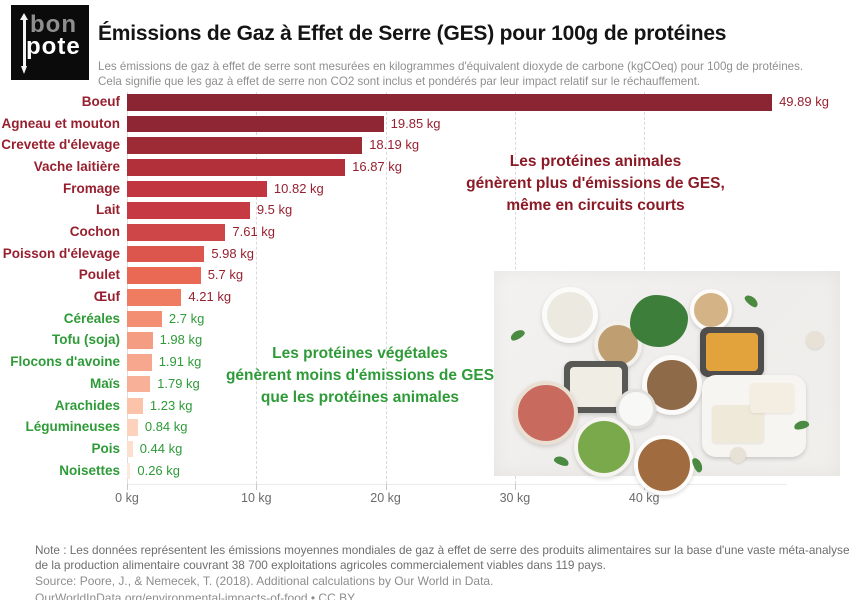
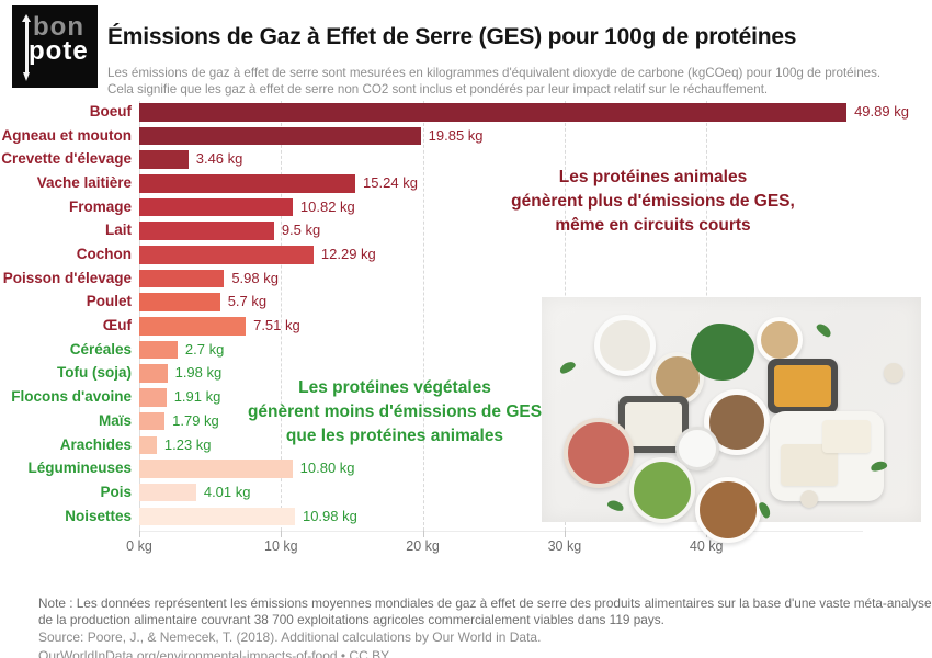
Crevette d'élevage: 18.19 -> 3.46
Vache laitière: 16.87 -> 15.24
Cochon: 7.61 -> 12.29
Œuf: 4.21 -> 7.51
Légumineuses: 0.84 -> 10.80
Pois: 0.44 -> 4.01
Noisettes: 0.26 -> 10.98
